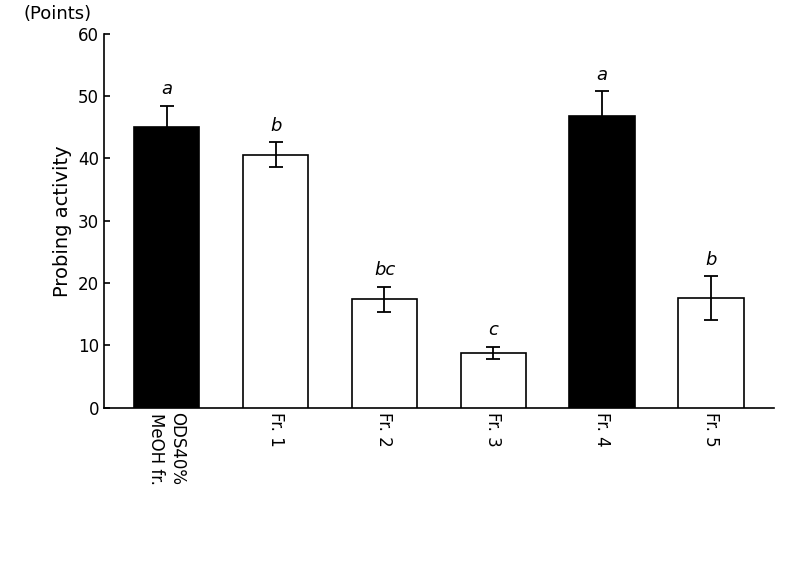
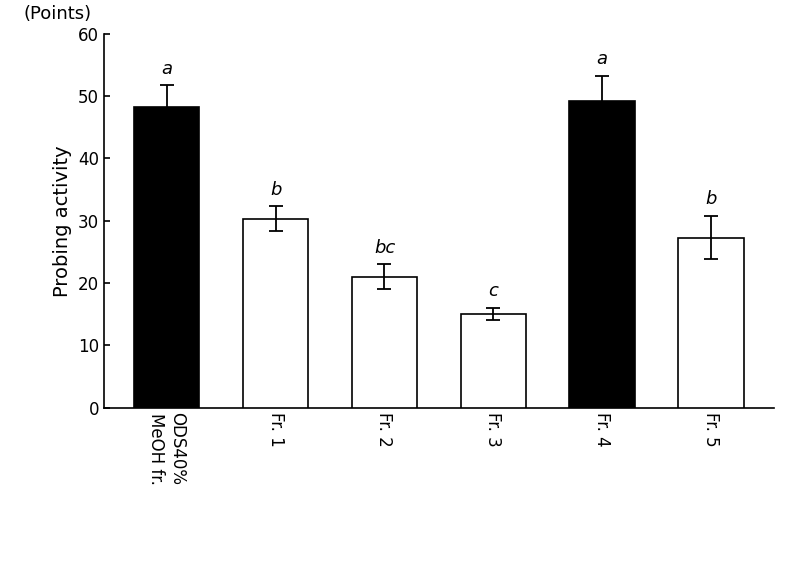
ODS40% MeOH fr.: 45.0 -> 48.3
Fr. 1: 40.6 -> 30.3
Fr. 2: 17.4 -> 21.0
Fr. 3: 8.8 -> 15.0
Fr. 4: 46.8 -> 49.3
Fr. 5: 17.6 -> 27.3
